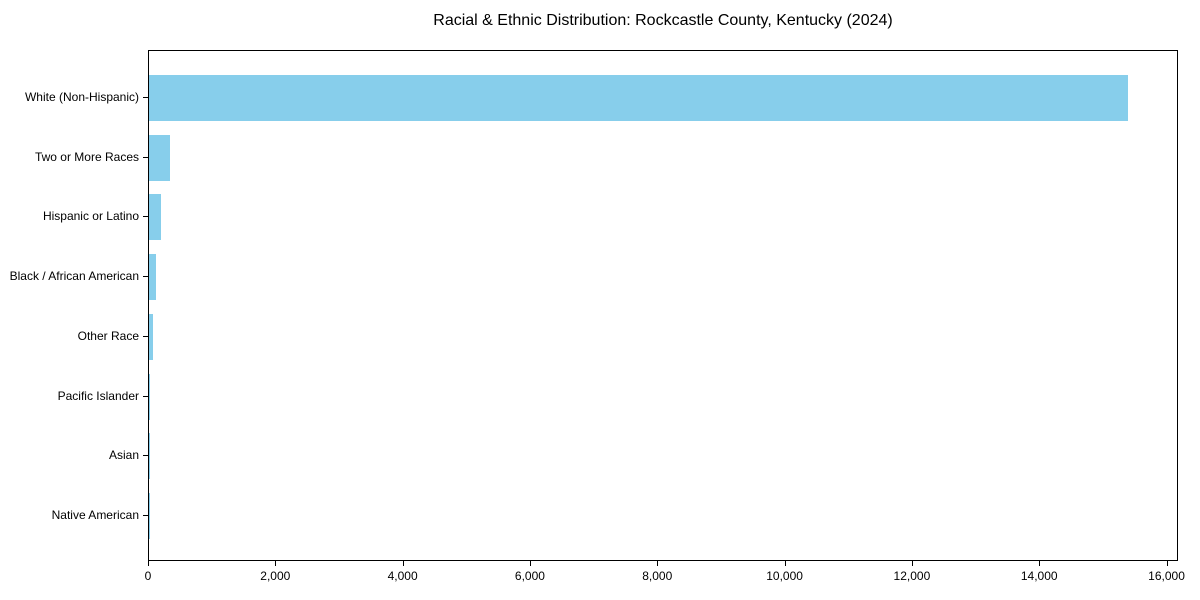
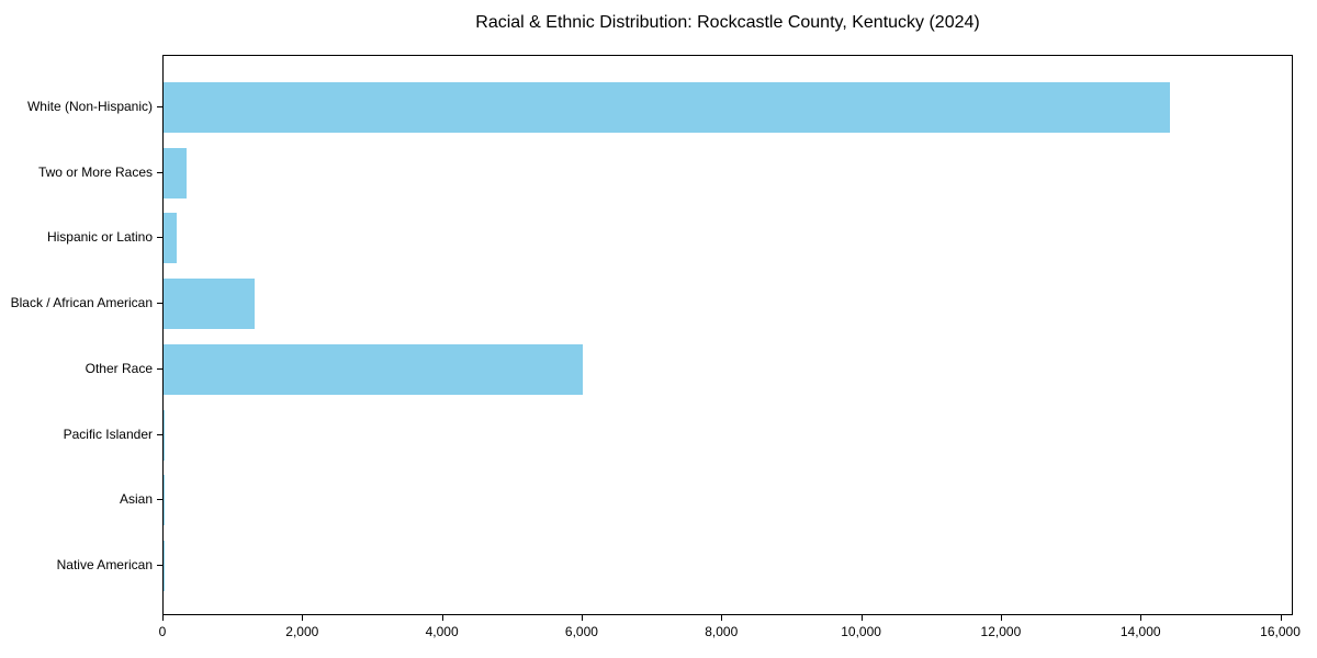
White (Non-Hispanic): 15400 -> 14400
Black / African American: 100 -> 1300
Other Race: 100 -> 6000
